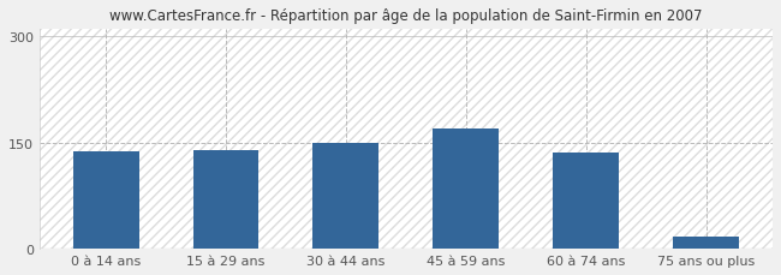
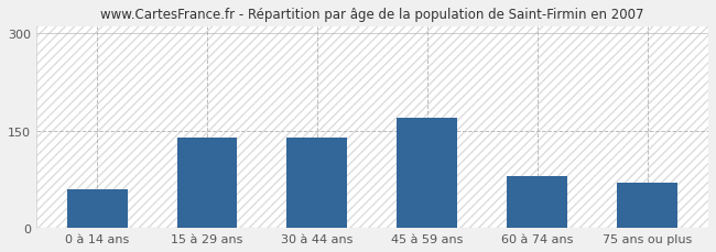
0 à 14 ans: 138 -> 60
30 à 44 ans: 150 -> 140
60 à 74 ans: 136 -> 80
75 ans ou plus: 18 -> 70
